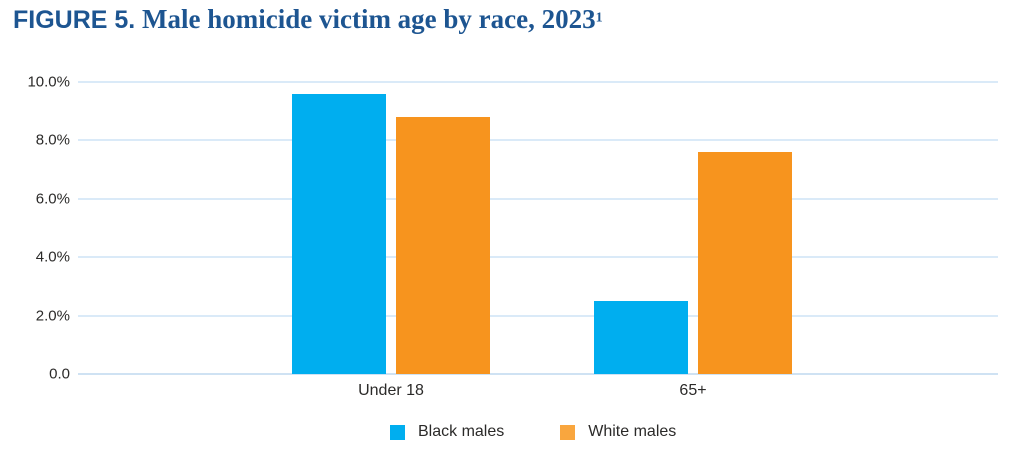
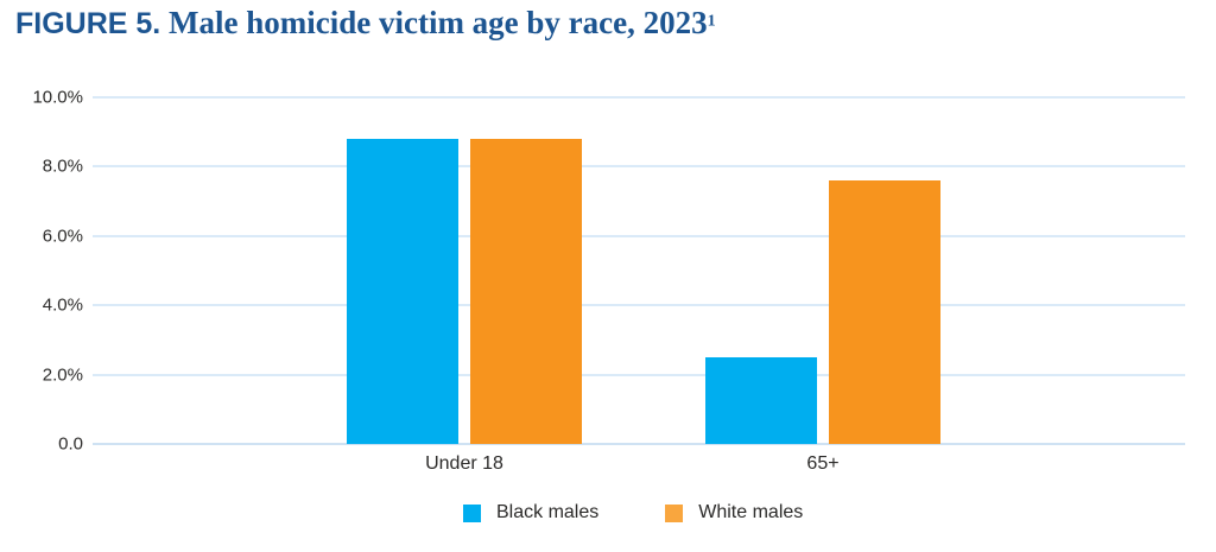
Black males/Under 18: 9.6% -> 8.8%
